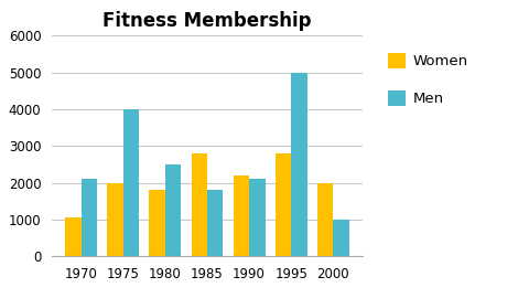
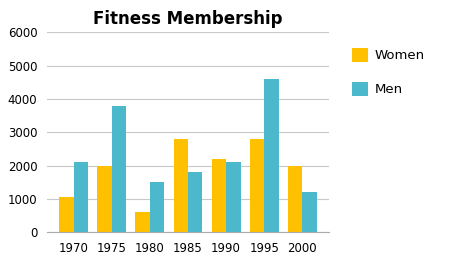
Men/1975: 4000 -> 3800
Women/1980: 1800 -> 600
Men/1980: 2500 -> 1500
Men/1995: 5000 -> 4600
Men/2000: 1000 -> 1200
